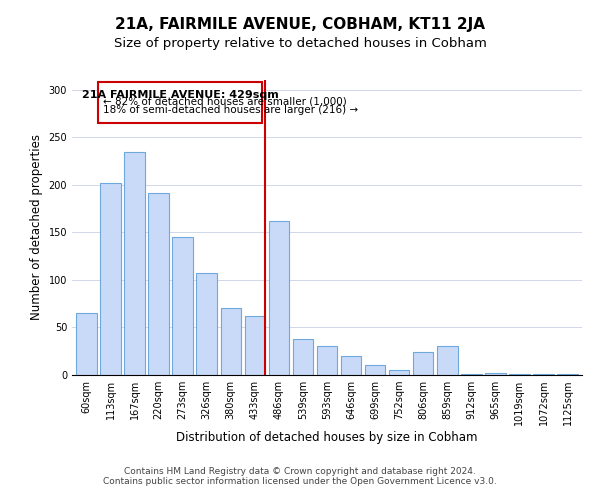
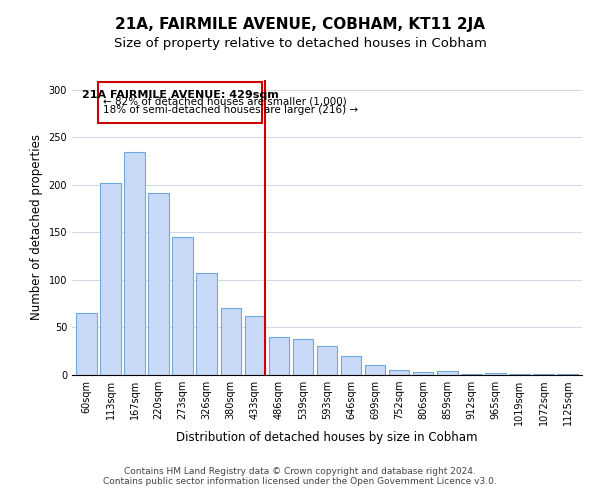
486sqm: 162 -> 40
806sqm: 24 -> 3
859sqm: 30 -> 4
